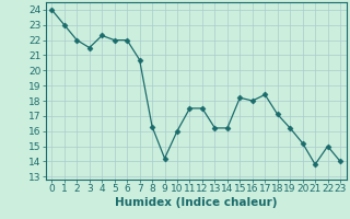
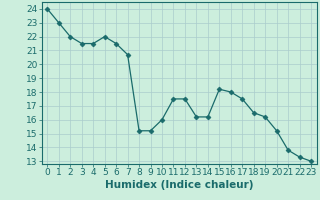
4: 22.3 -> 21.5
6: 22.0 -> 21.5
8: 16.3 -> 15.2
9: 14.2 -> 15.2
17: 18.4 -> 17.5
18: 17.1 -> 16.5
22: 15.0 -> 13.3
23: 14.0 -> 13.0
